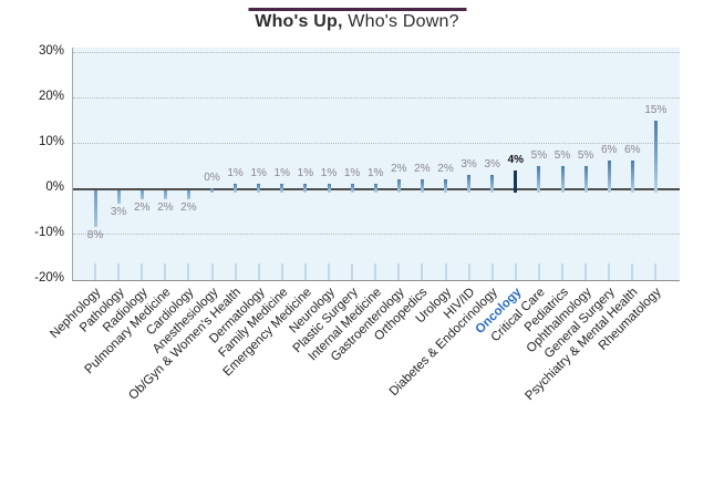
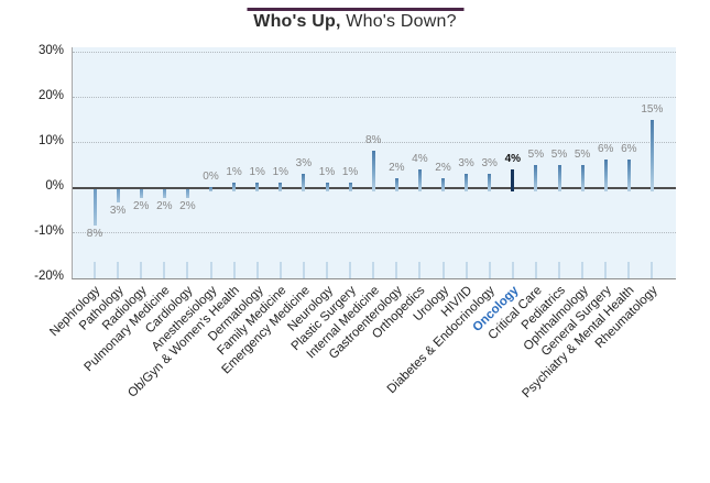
Emergency Medicine: 1% -> 3%
Internal Medicine: 1% -> 8%
Orthopedics: 2% -> 4%
